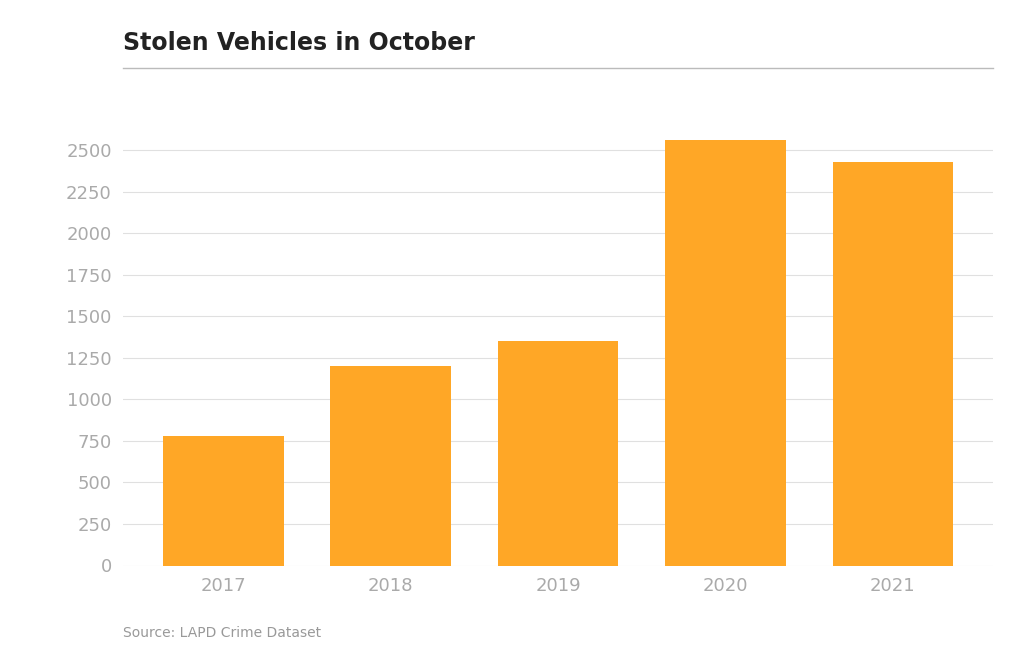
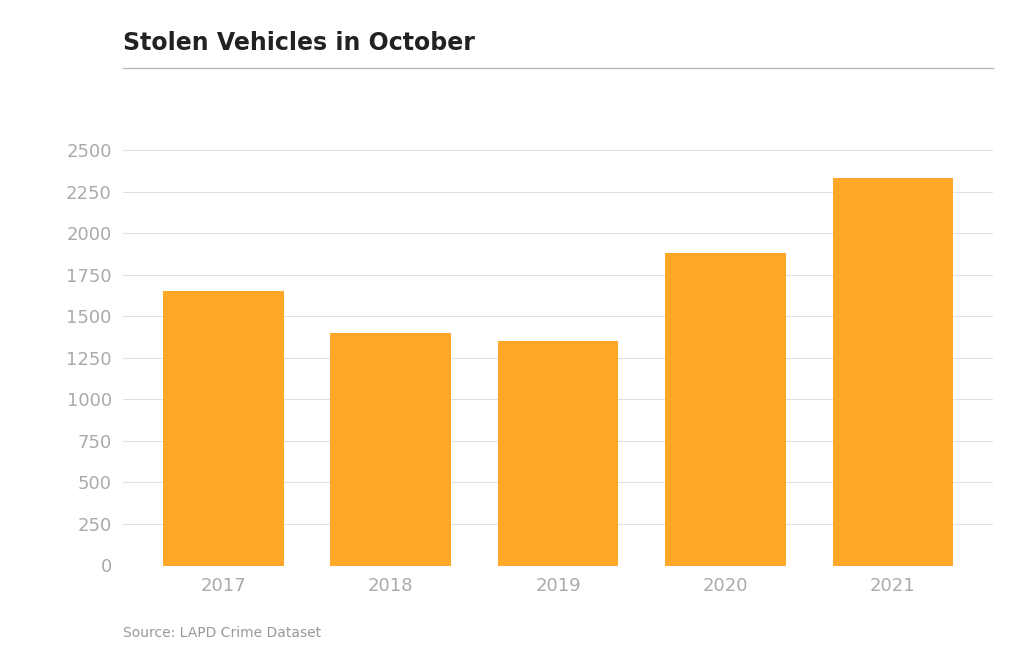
2017: 780 -> 1650
2018: 1200 -> 1400
2020: 2560 -> 1880
2021: 2430 -> 2330
